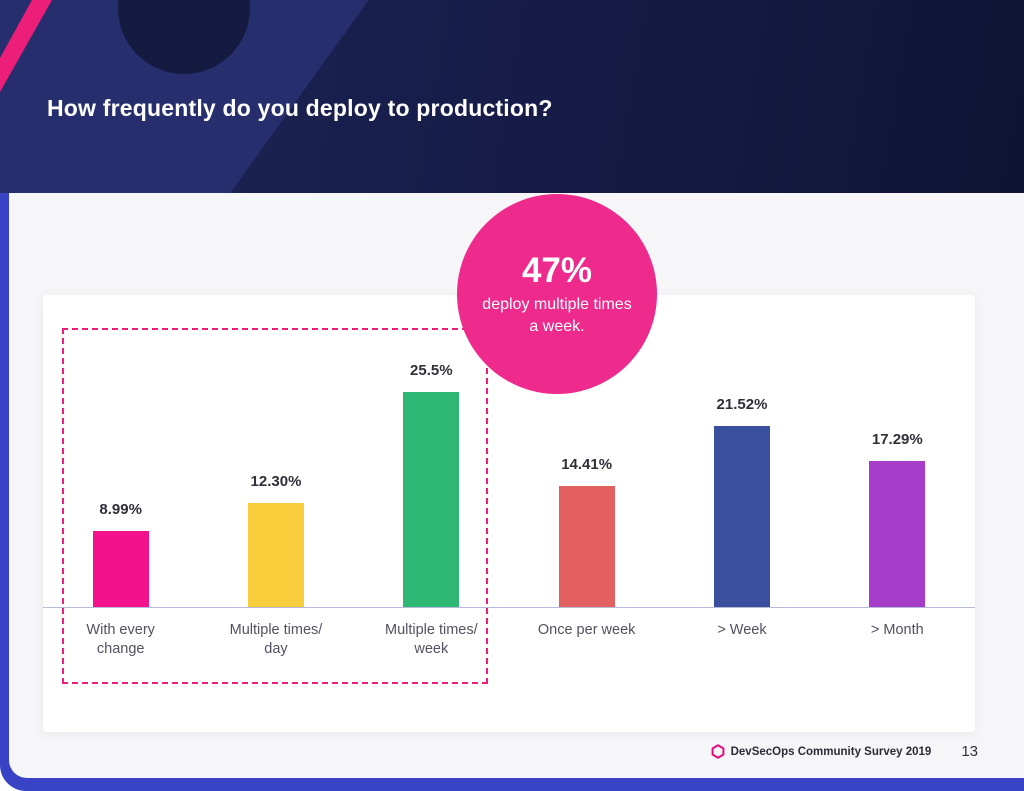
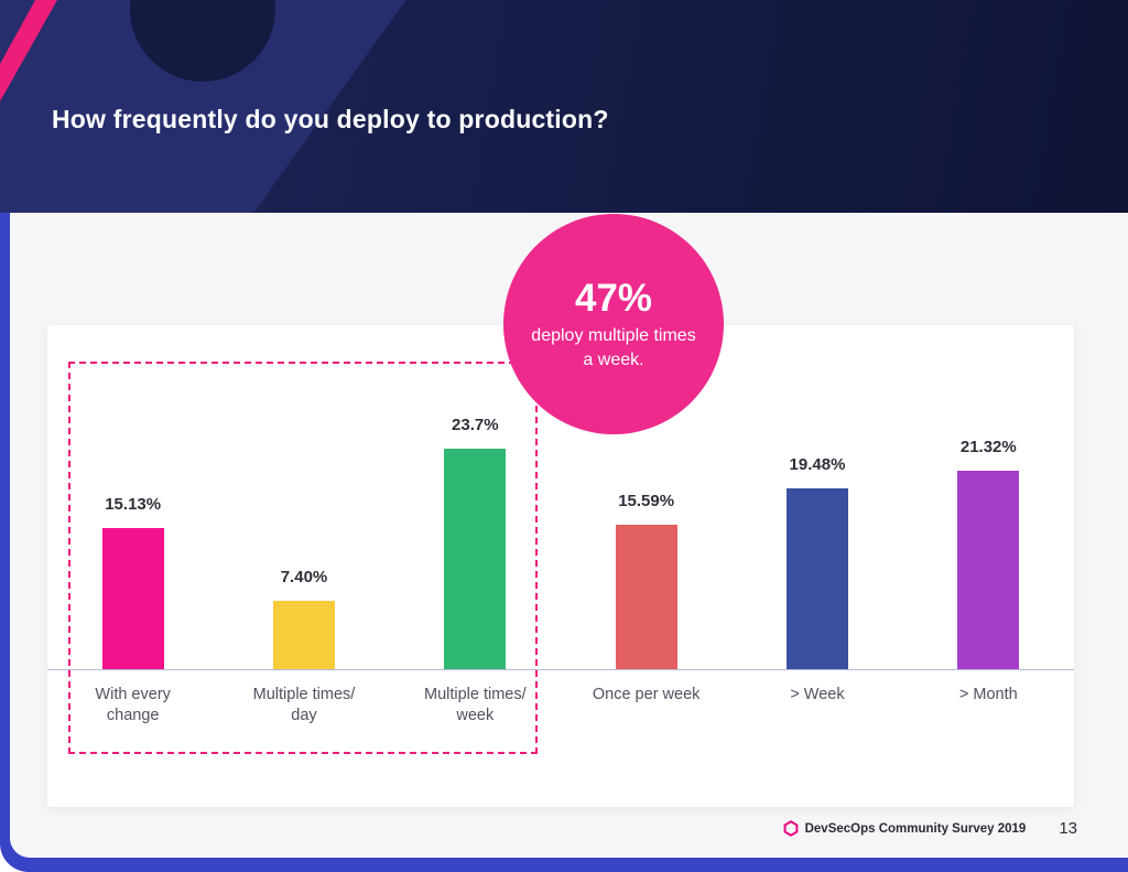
With every change: 8.99% -> 15.13%
Multiple times/day: 12.30% -> 7.40%
Multiple times/week: 25.5% -> 23.7%
Once per week: 14.41% -> 15.59%
> Week: 21.52% -> 19.48%
> Month: 17.29% -> 21.32%
